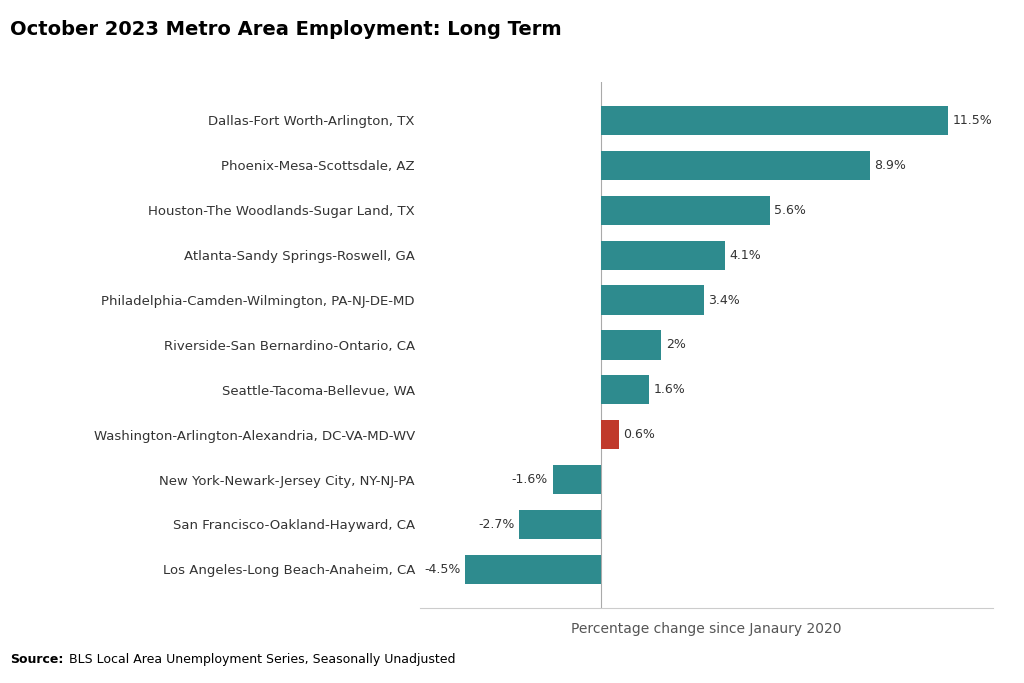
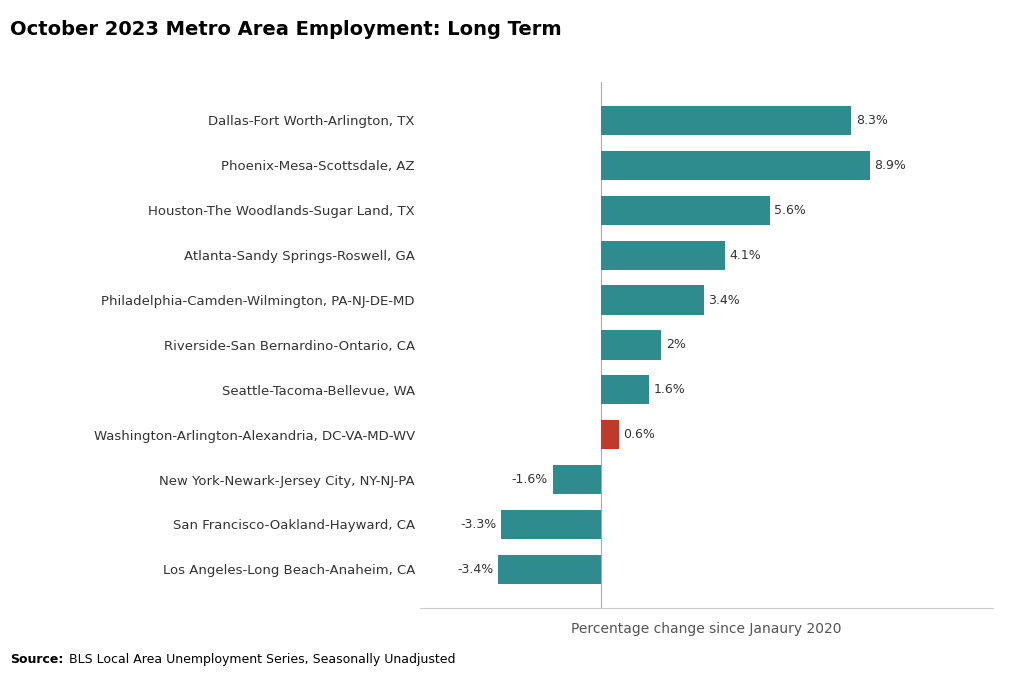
Dallas-Fort Worth-Arlington, TX: 11.5% -> 8.3%
San Francisco-Oakland-Hayward, CA: -2.7% -> -3.3%
Los Angeles-Long Beach-Anaheim, CA: -4.5% -> -3.4%
